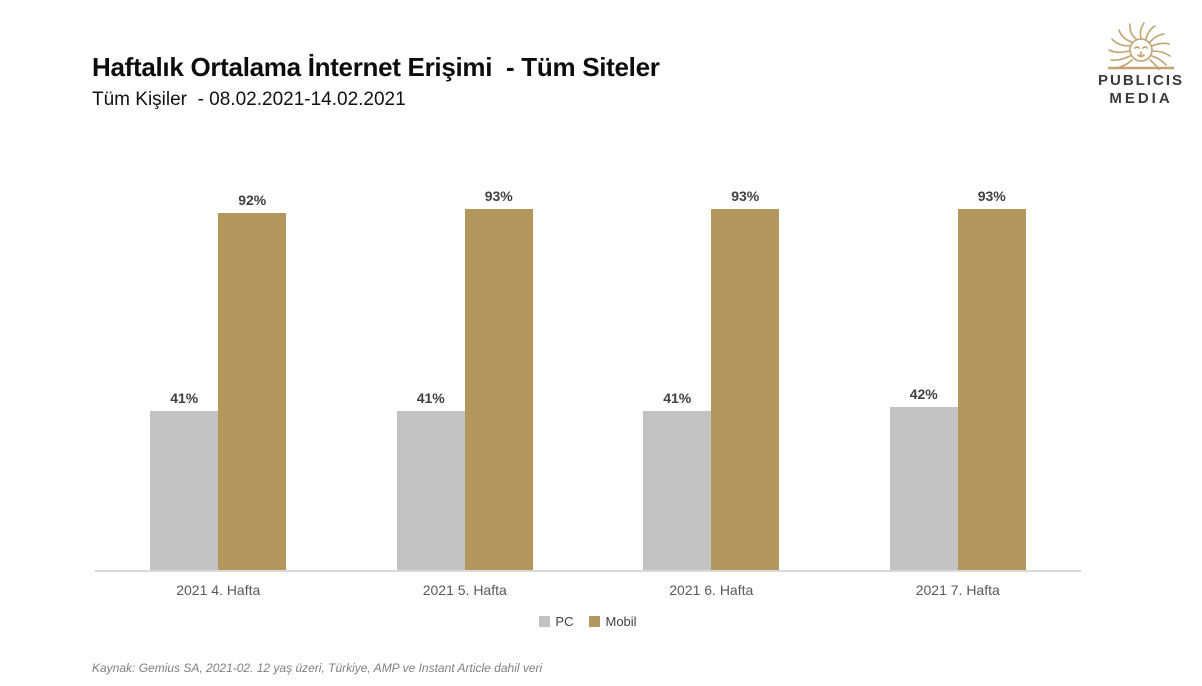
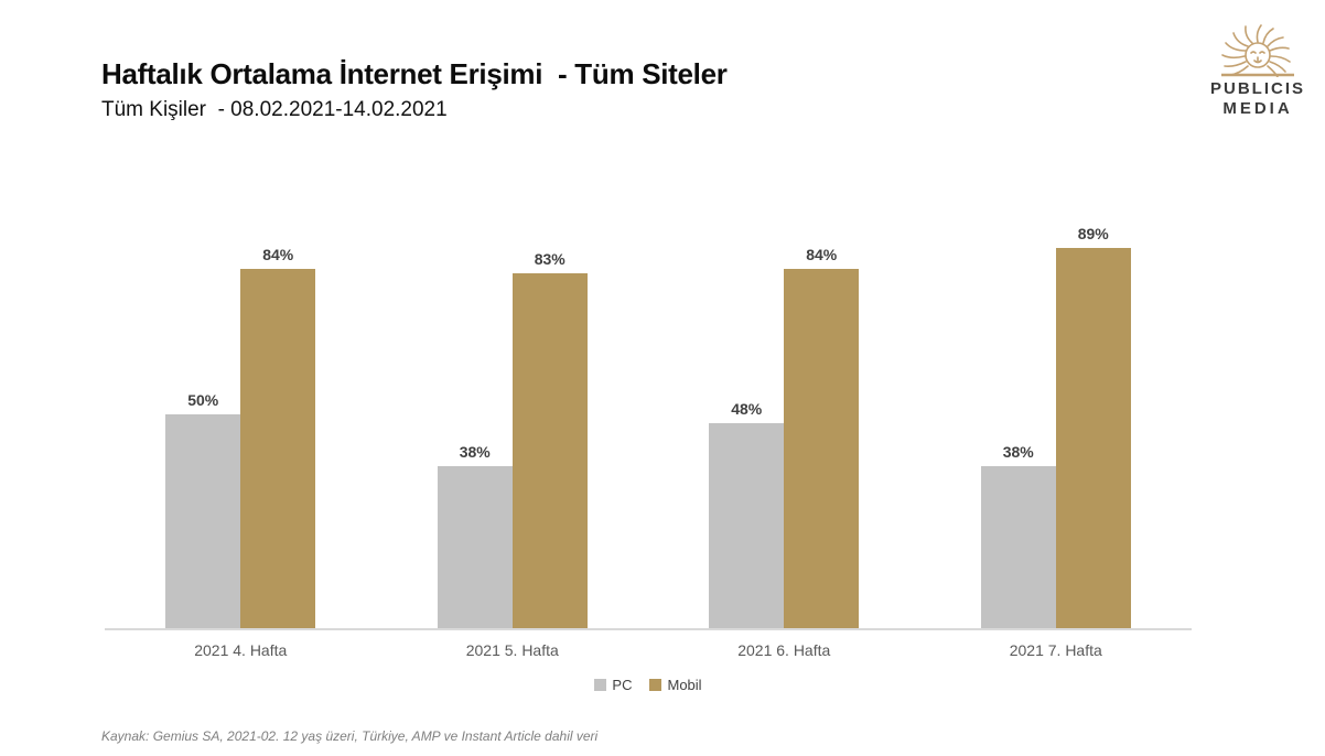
PC/2021 4. Hafta: 41% -> 50%
Mobil/2021 4. Hafta: 92% -> 84%
PC/2021 5. Hafta: 41% -> 38%
Mobil/2021 5. Hafta: 93% -> 83%
PC/2021 6. Hafta: 41% -> 48%
Mobil/2021 6. Hafta: 93% -> 84%
PC/2021 7. Hafta: 42% -> 38%
Mobil/2021 7. Hafta: 93% -> 89%
